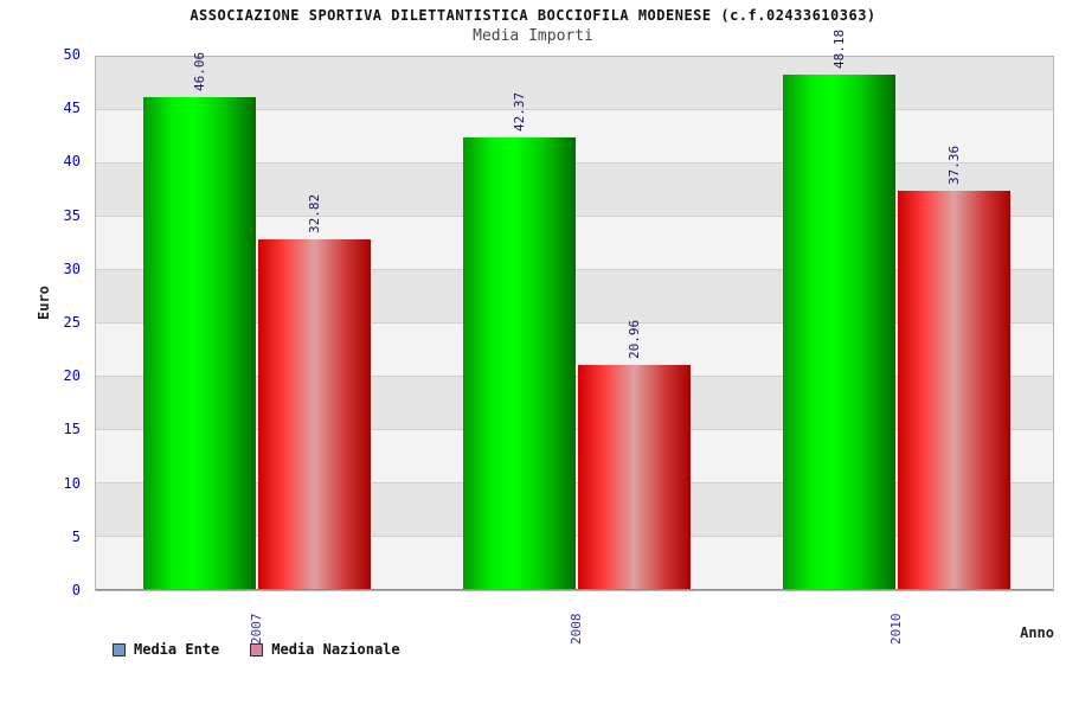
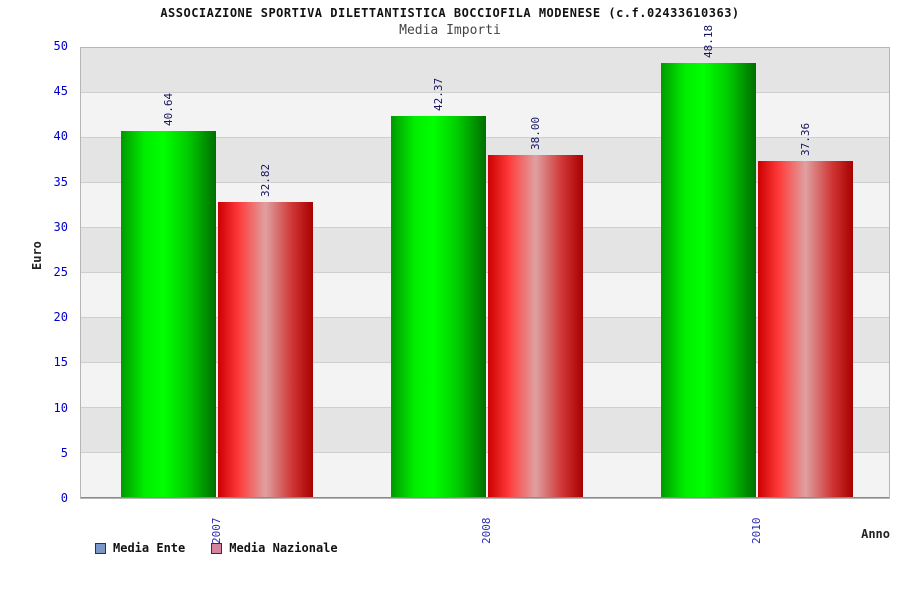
Media Ente/2007: 46.06 -> 40.64
Media Nazionale/2008: 20.96 -> 38.00
